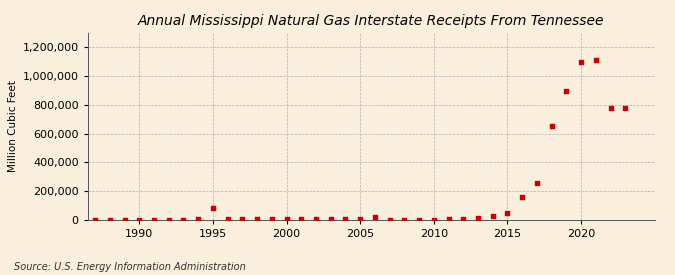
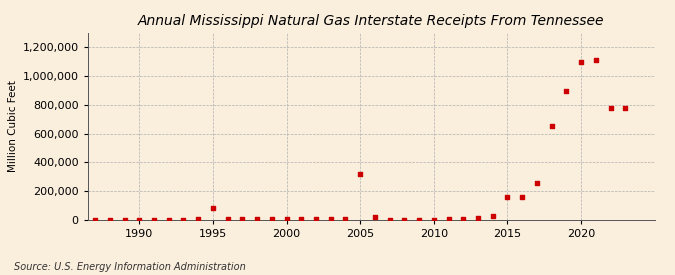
2005: 0 -> 320,000
2015: 50,000 -> 160,000
